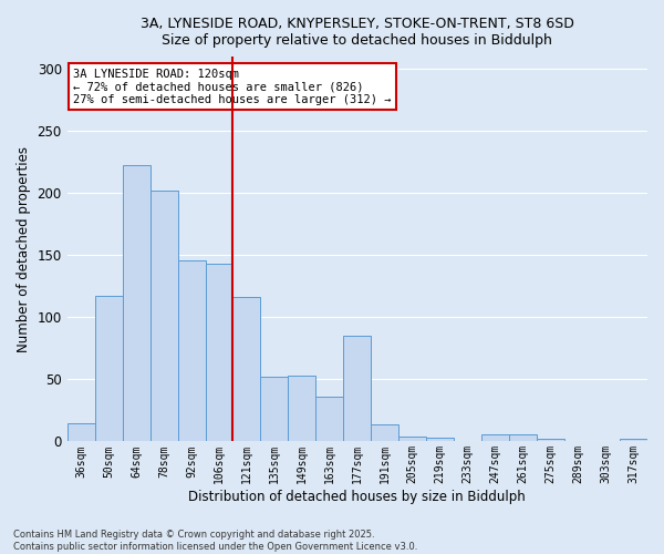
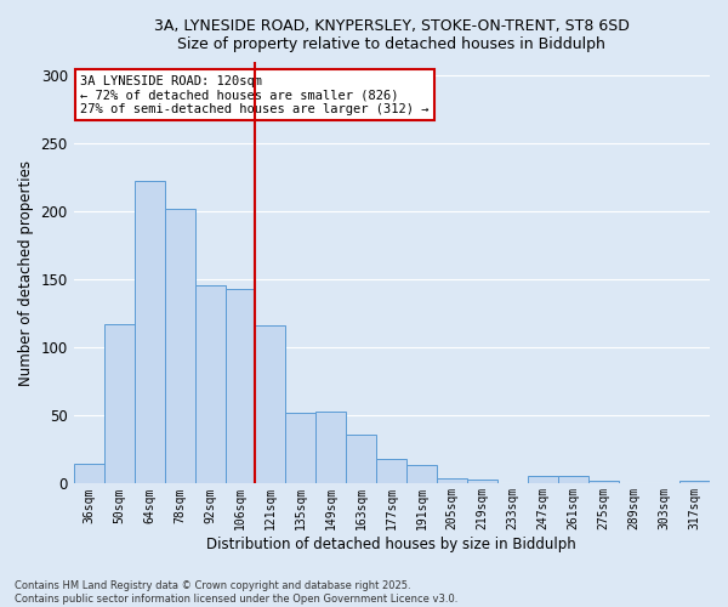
177sqm: 85 -> 18
